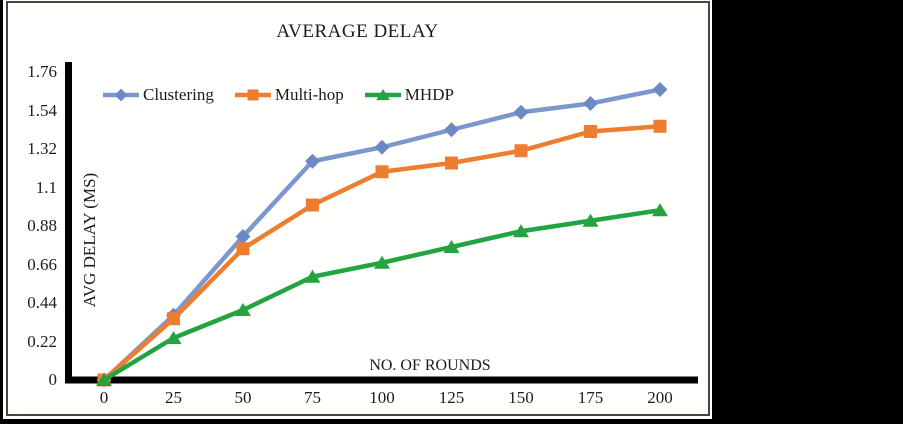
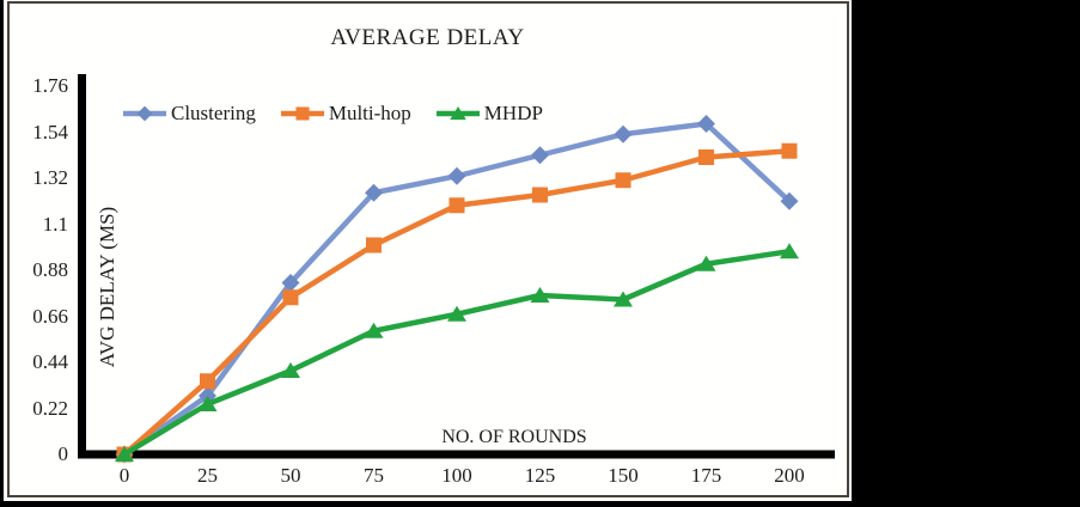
Clustering/25: 0.37 -> 0.28
MHDP/150: 0.85 -> 0.74
Clustering/200: 1.66 -> 1.21
